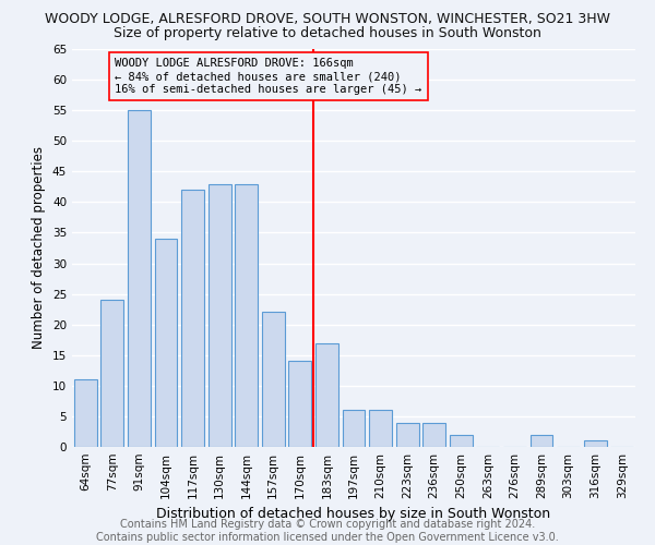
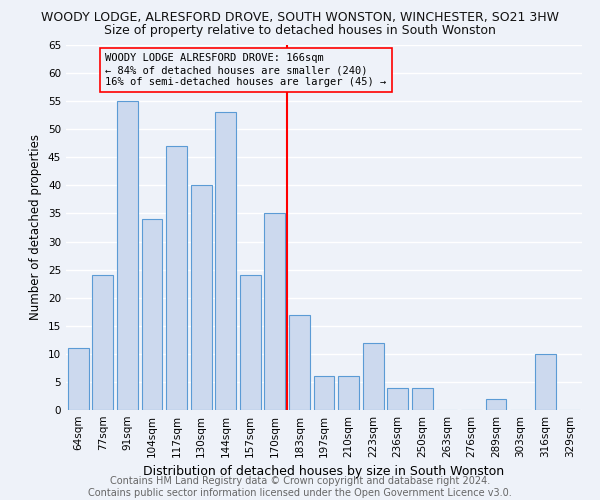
117sqm: 42 -> 47
130sqm: 43 -> 40
144sqm: 43 -> 53
157sqm: 22 -> 24
170sqm: 14 -> 35
223sqm: 4 -> 12
250sqm: 2 -> 4
316sqm: 1 -> 10
